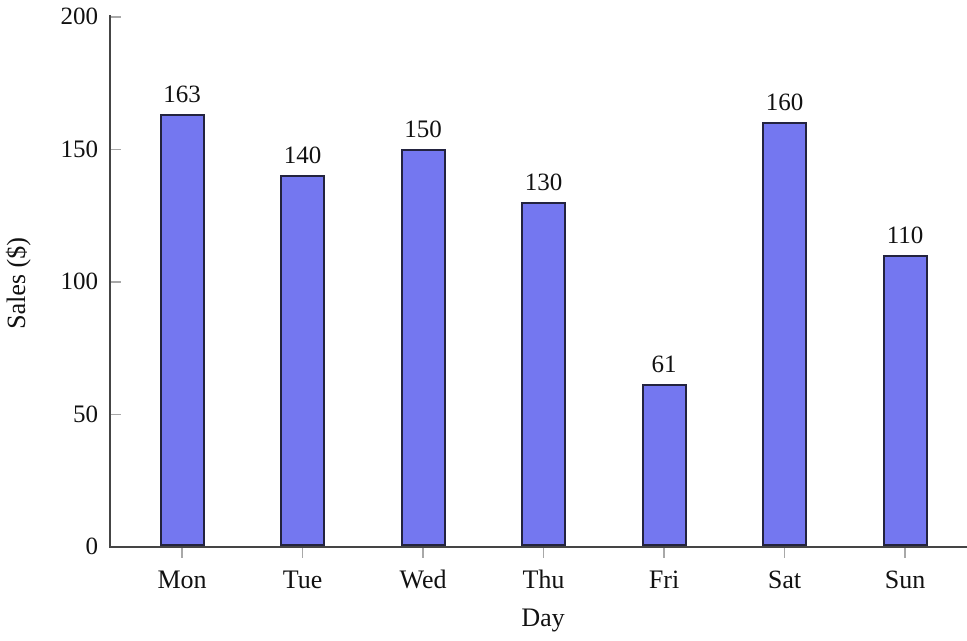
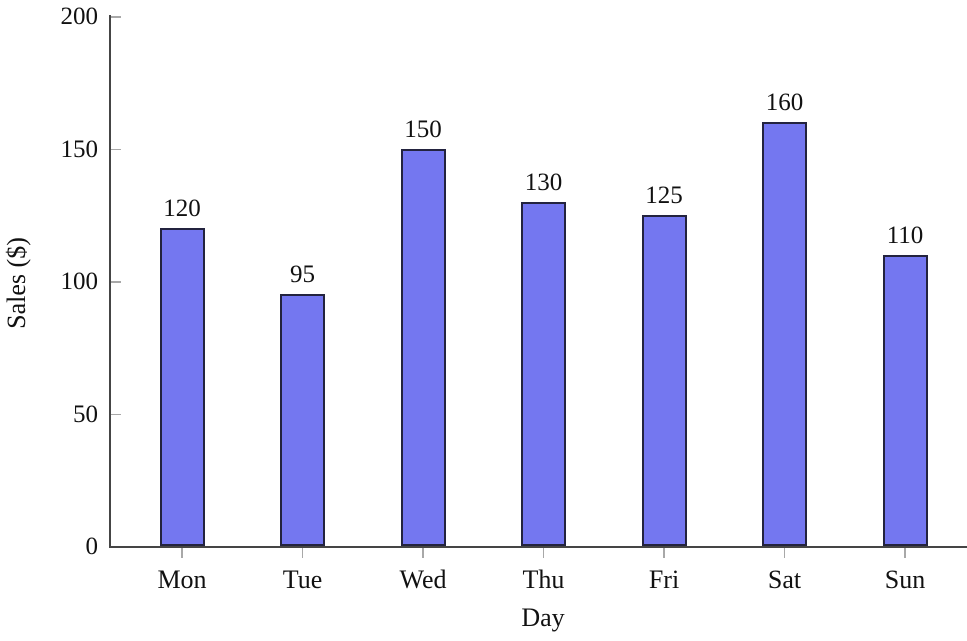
Mon: 163 -> 120
Tue: 140 -> 95
Fri: 61 -> 125
